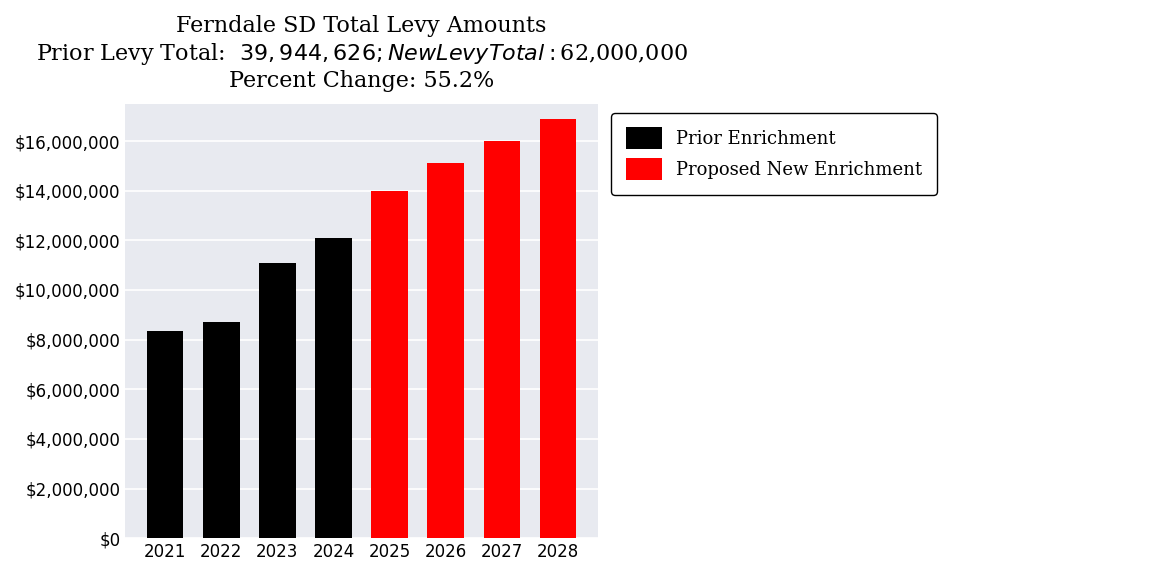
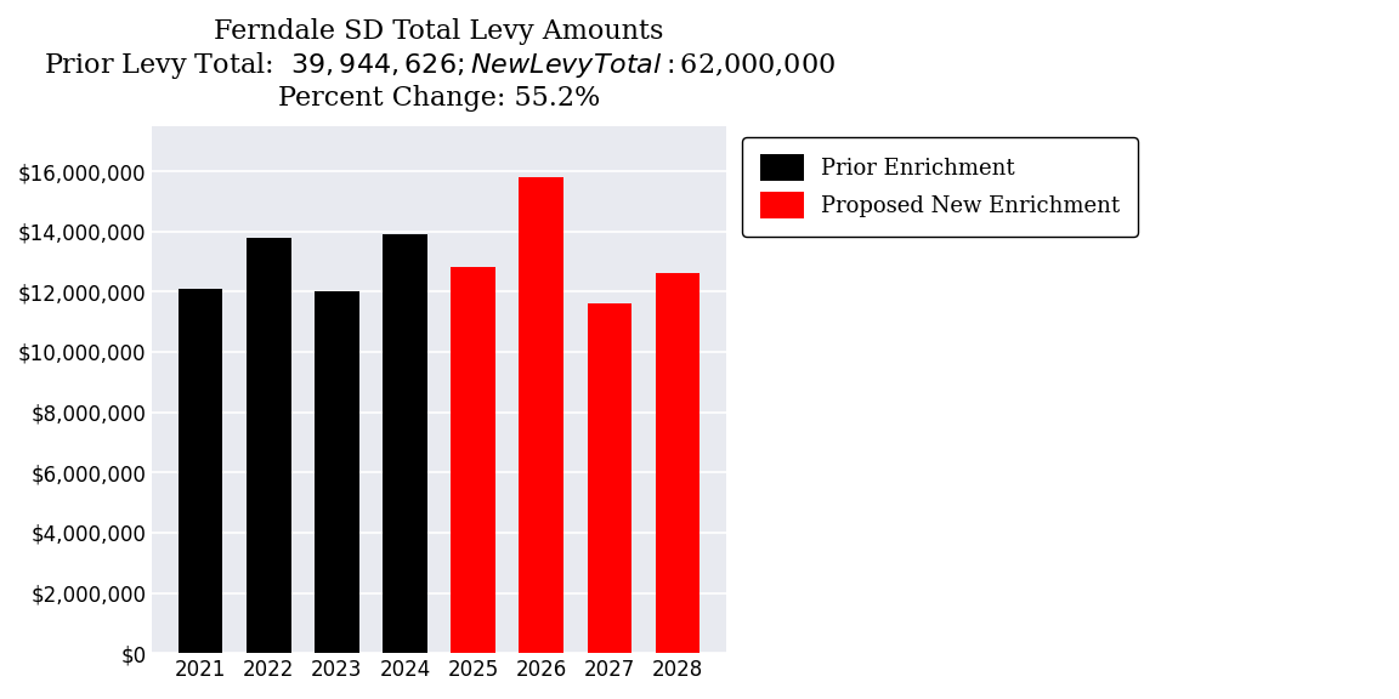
2021: $8,340,000 -> $12,100,000
2022: $8,700,000 -> $13,800,000
2023: $11,100,000 -> $12,000,000
2024: $12,100,000 -> $13,900,000
2025: $14,000,000 -> $12,800,000
2026: $15,100,000 -> $15,800,000
2027: $16,000,000 -> $11,600,000
2028: $16,900,000 -> $12,600,000
